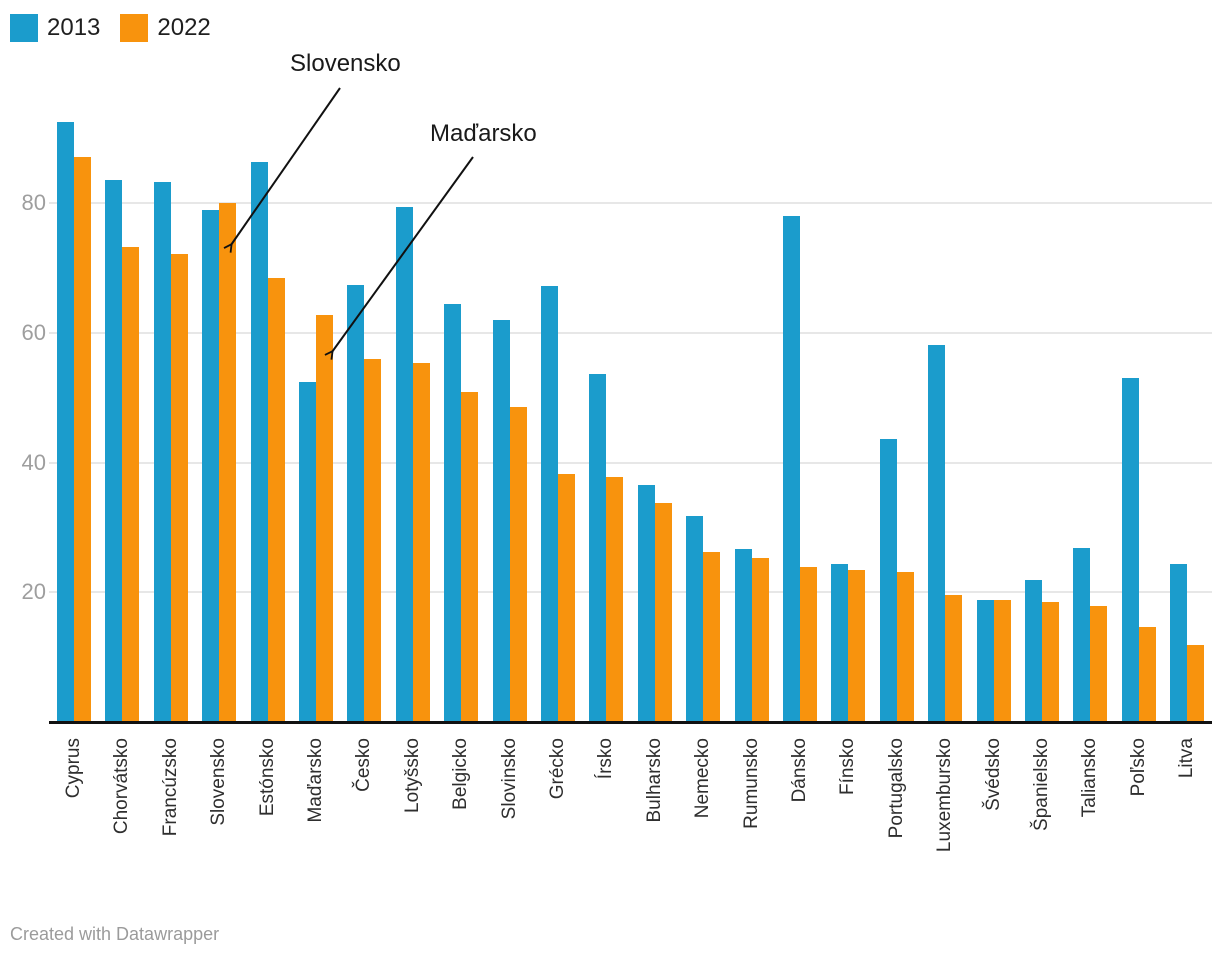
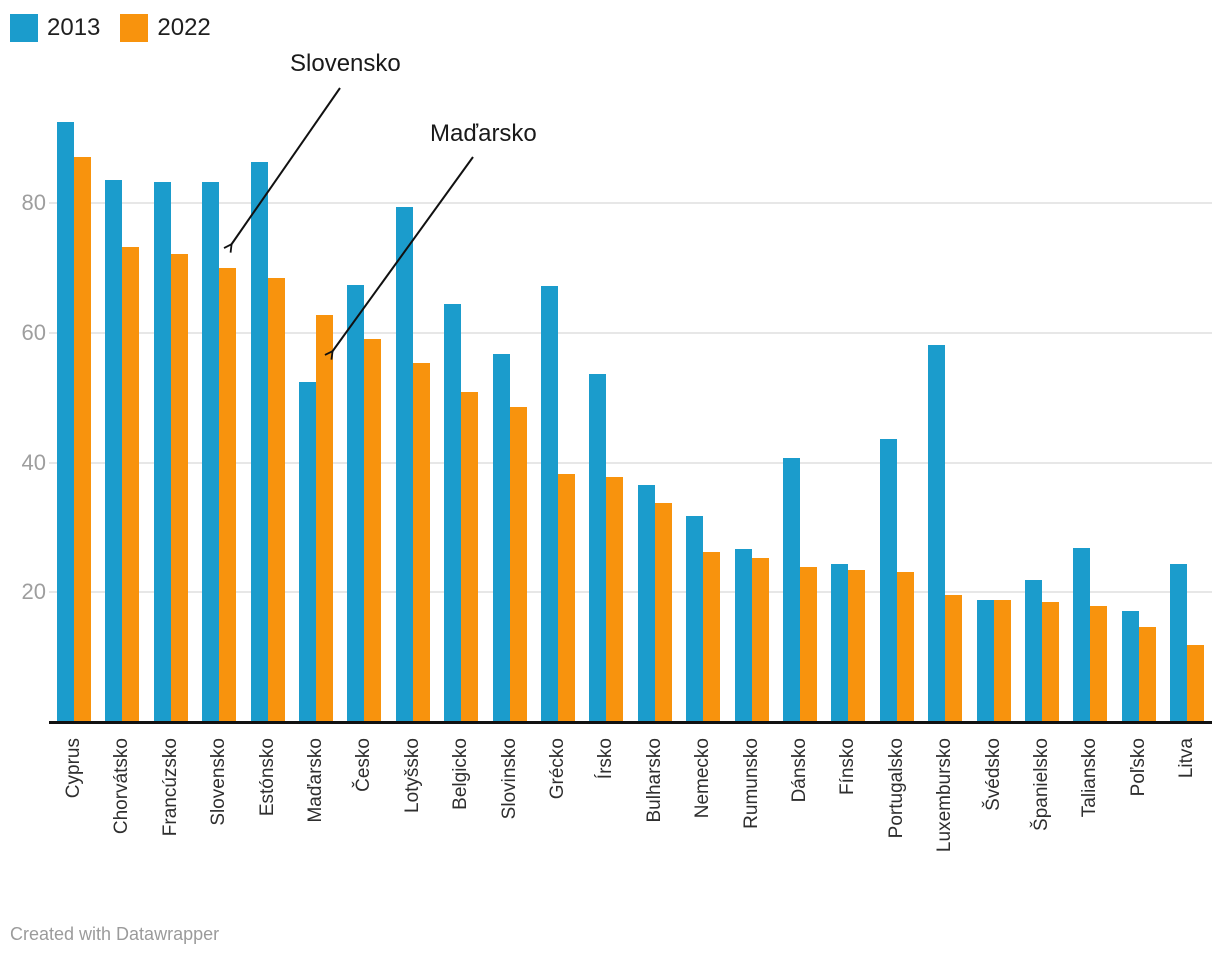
2013/Slovensko: 79 -> 83
2022/Slovensko: 80 -> 70
2022/Česko: 56 -> 59
2013/Slovinsko: 62 -> 57
2013/Dánsko: 78 -> 41
2013/Poľsko: 53 -> 17
